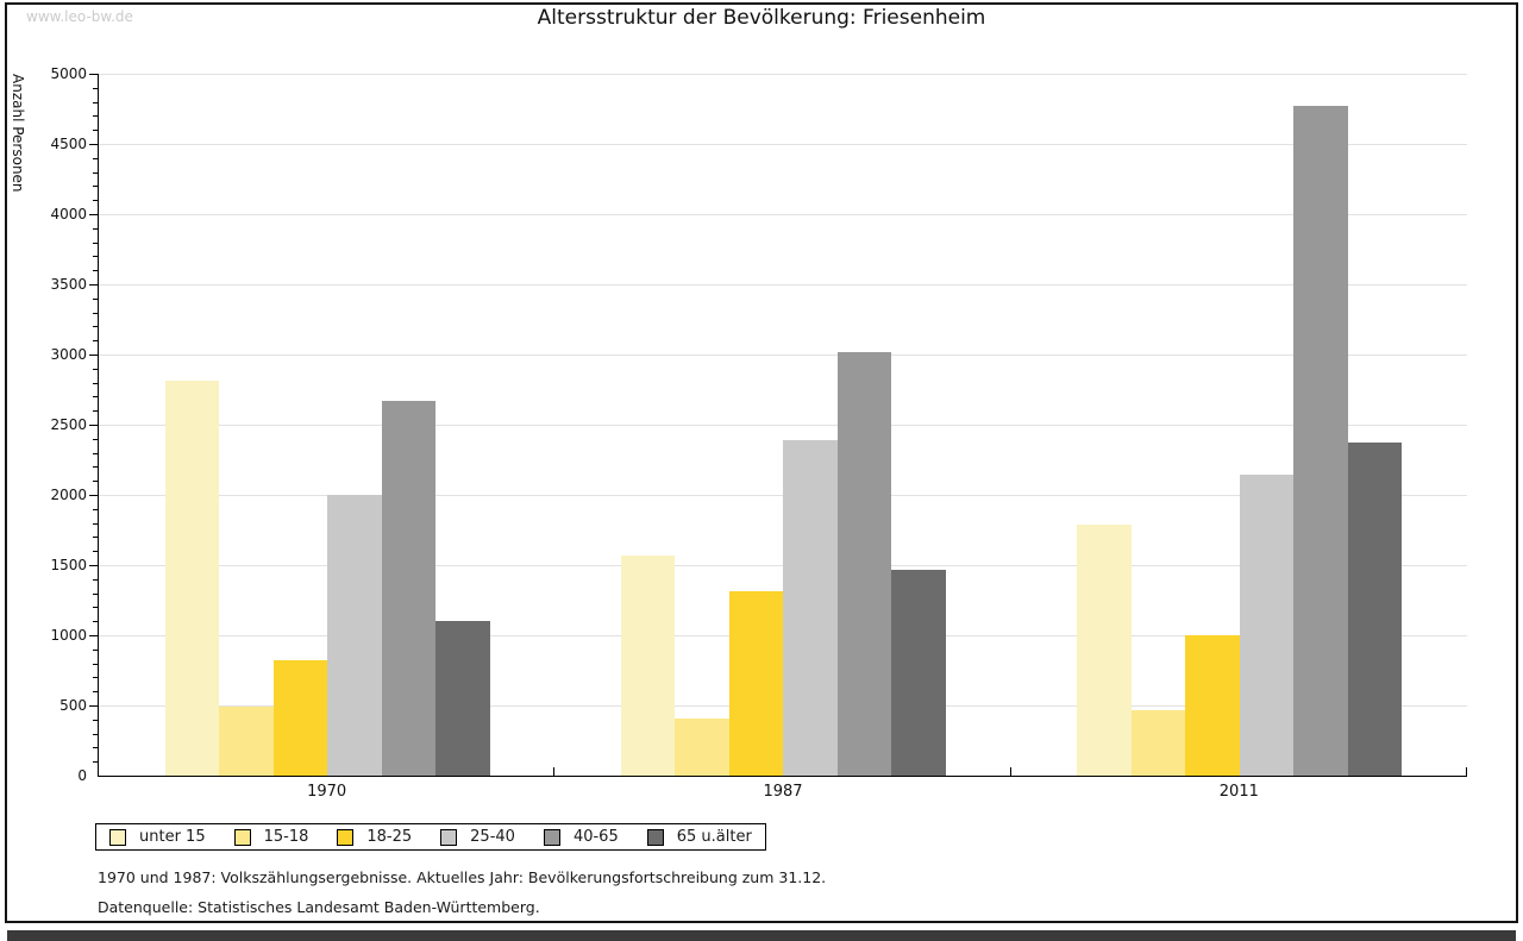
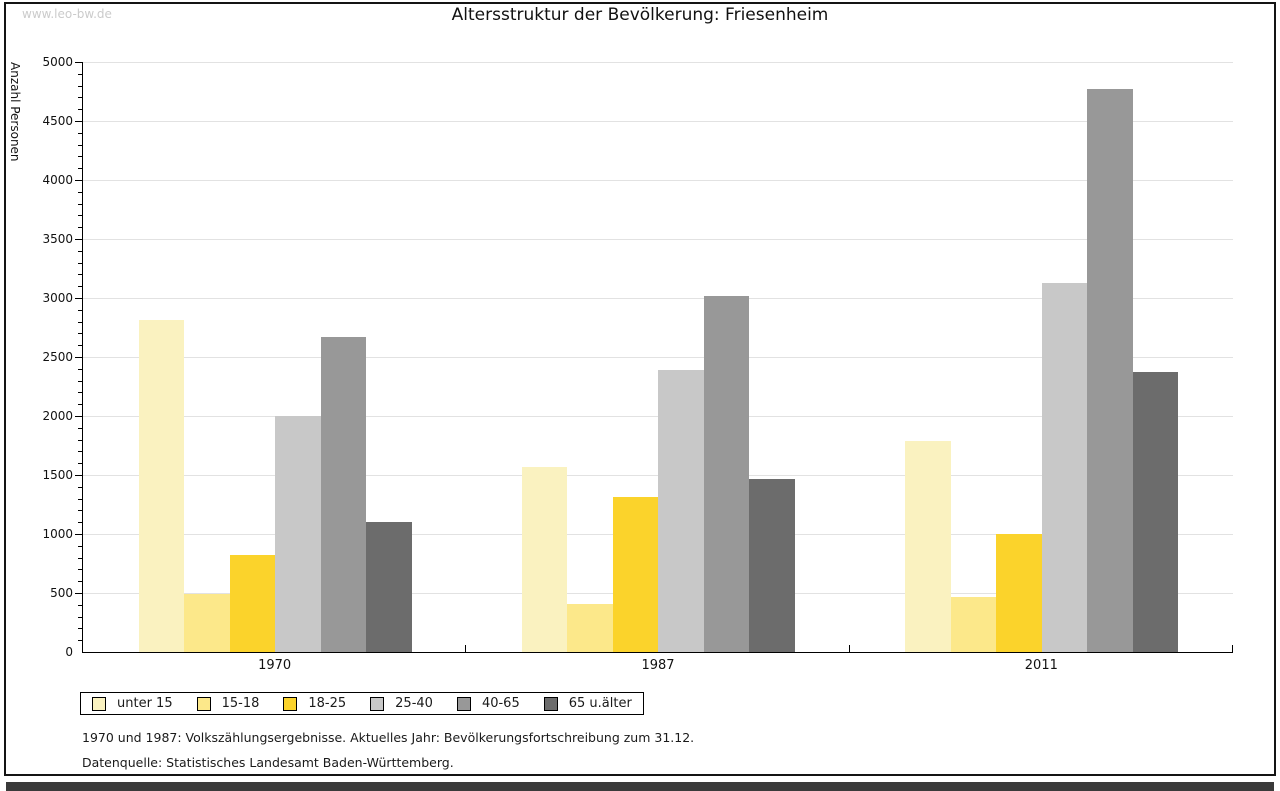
25-40/2011: 2140 -> 3130
